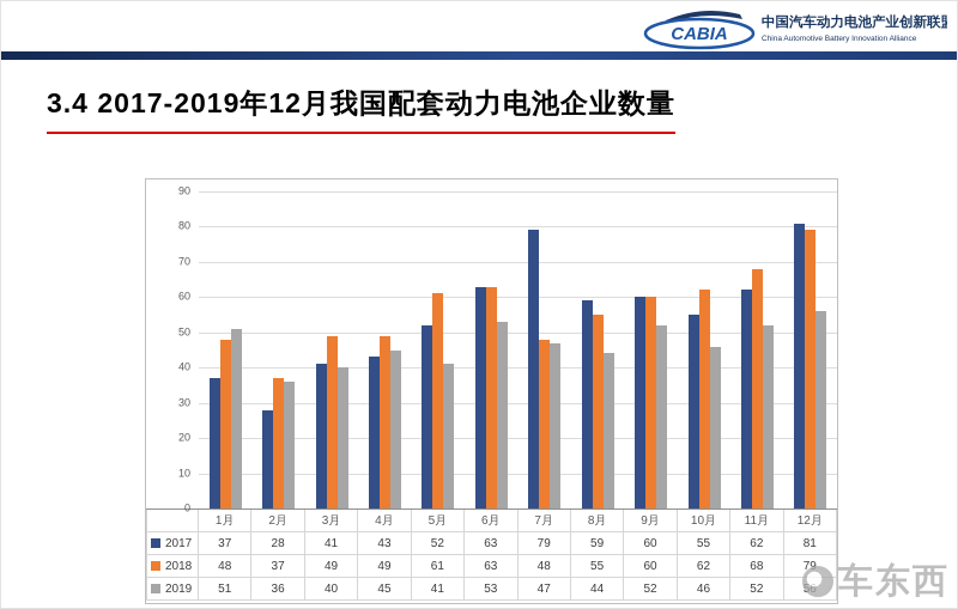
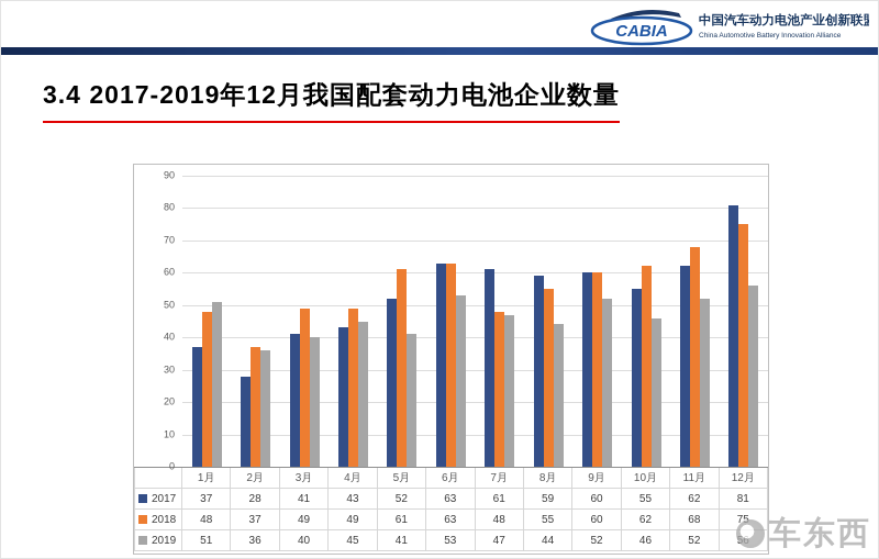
2017/7月: 79 -> 61
2018/12月: 79 -> 75
